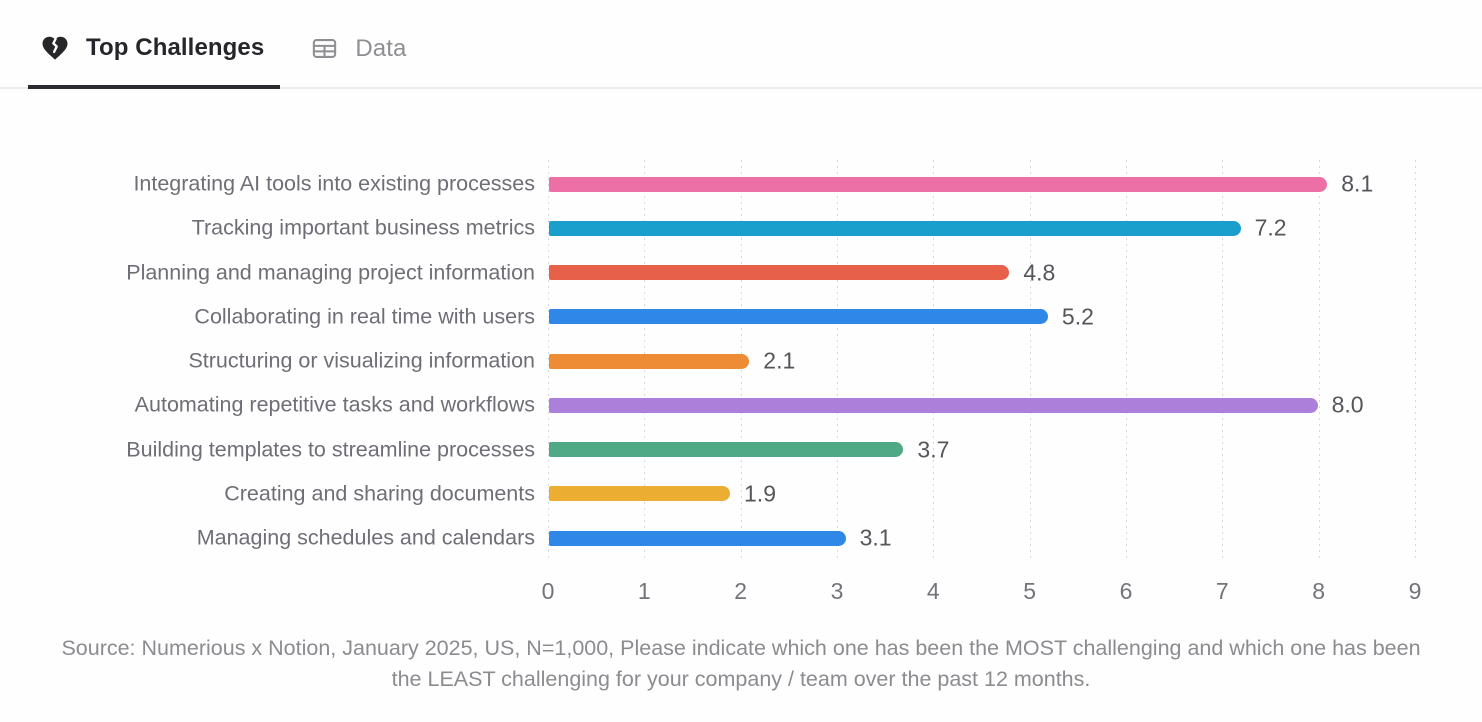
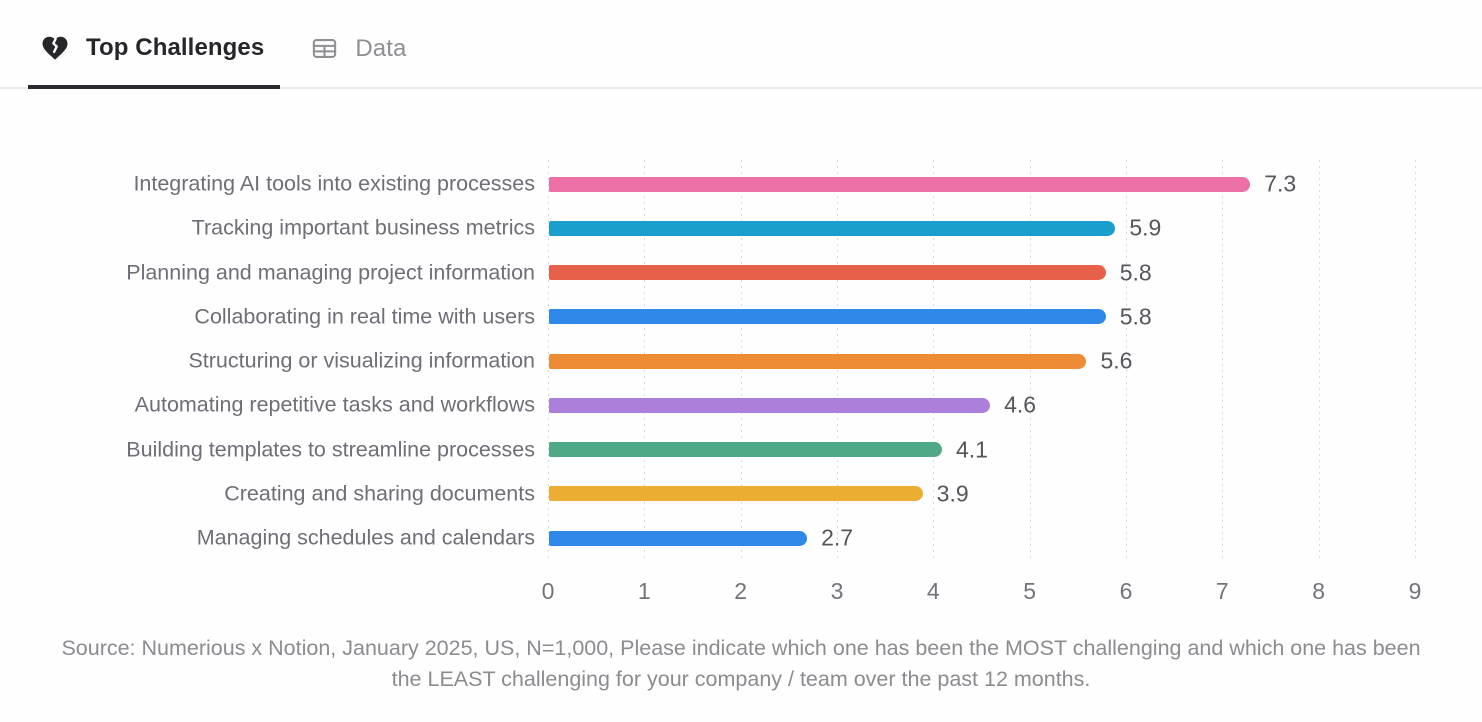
Integrating AI tools into existing processes: 8.1 -> 7.3
Tracking important business metrics: 7.2 -> 5.9
Planning and managing project information: 4.8 -> 5.8
Collaborating in real time with users: 5.2 -> 5.8
Structuring or visualizing information: 2.1 -> 5.6
Automating repetitive tasks and workflows: 8.0 -> 4.6
Building templates to streamline processes: 3.7 -> 4.1
Creating and sharing documents: 1.9 -> 3.9
Managing schedules and calendars: 3.1 -> 2.7
